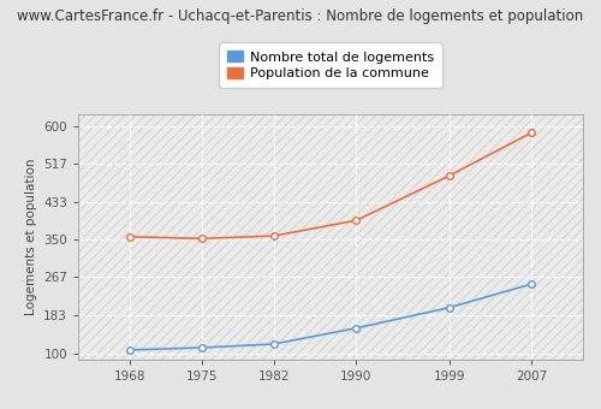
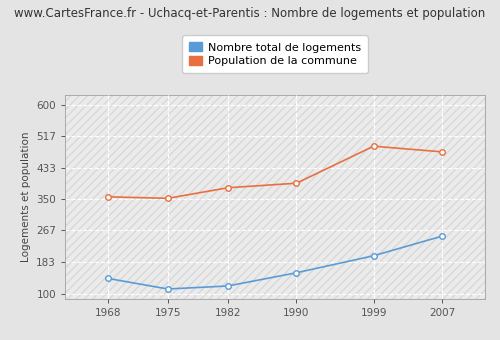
Nombre total de logements/1968: 107 -> 140
Population de la commune/1982: 358 -> 380
Population de la commune/2007: 585 -> 475
